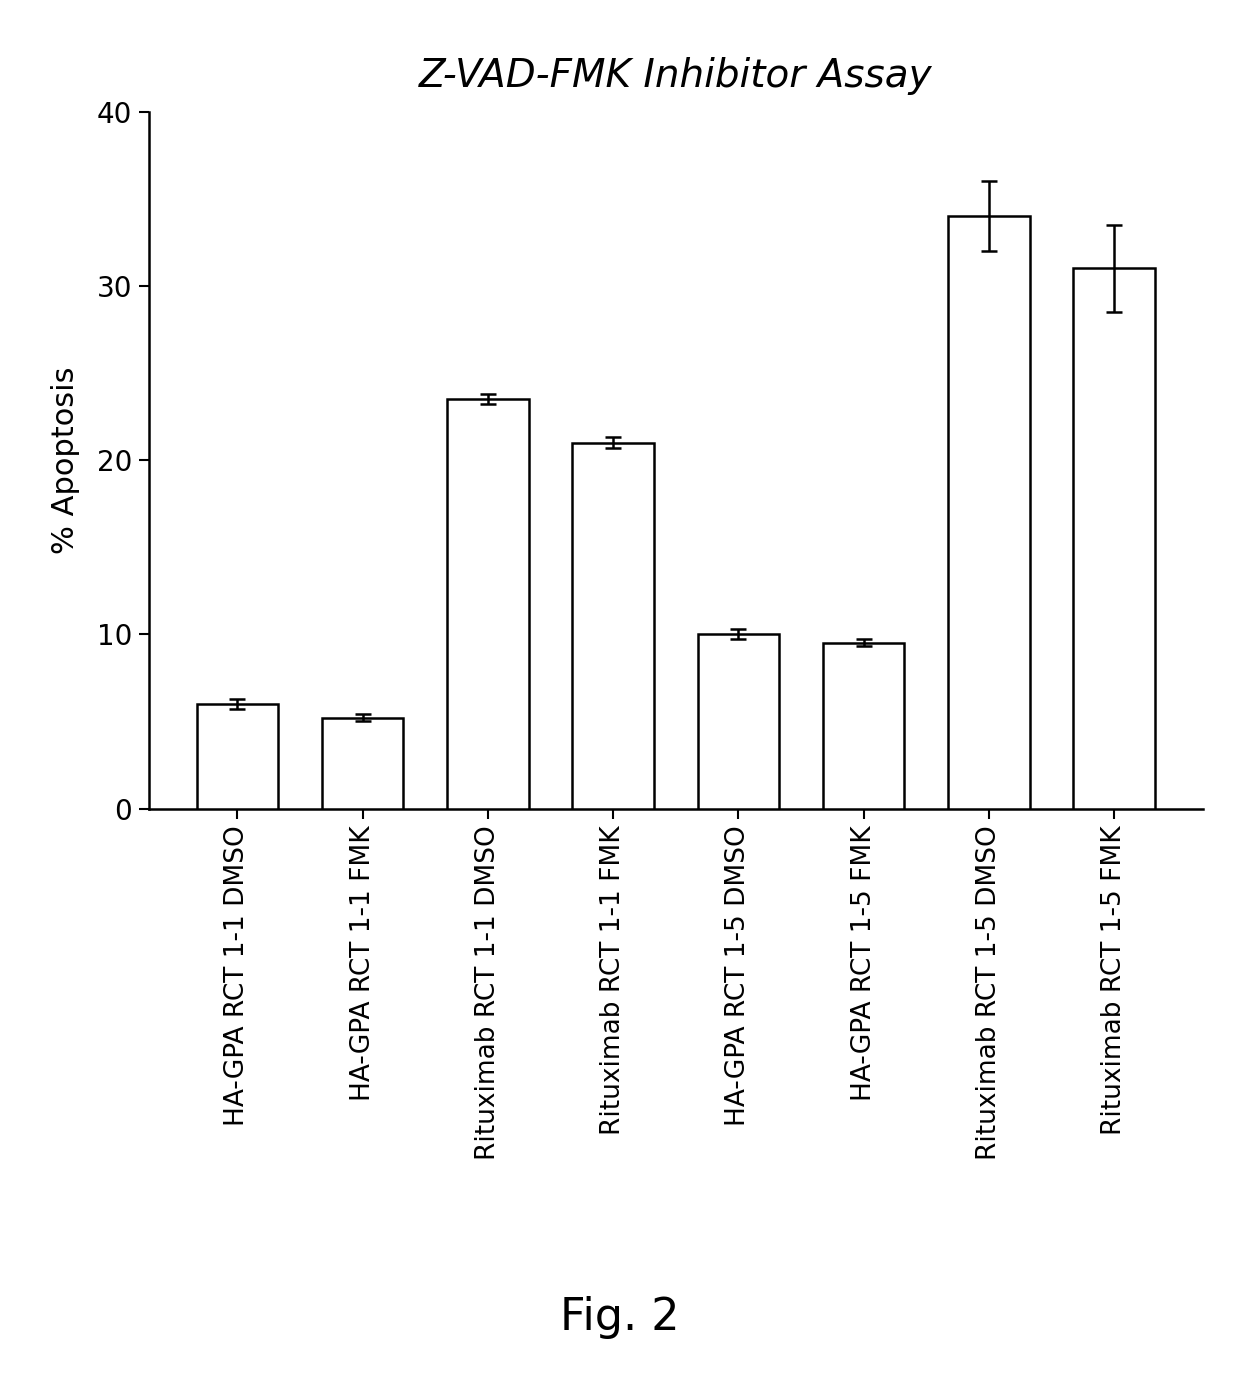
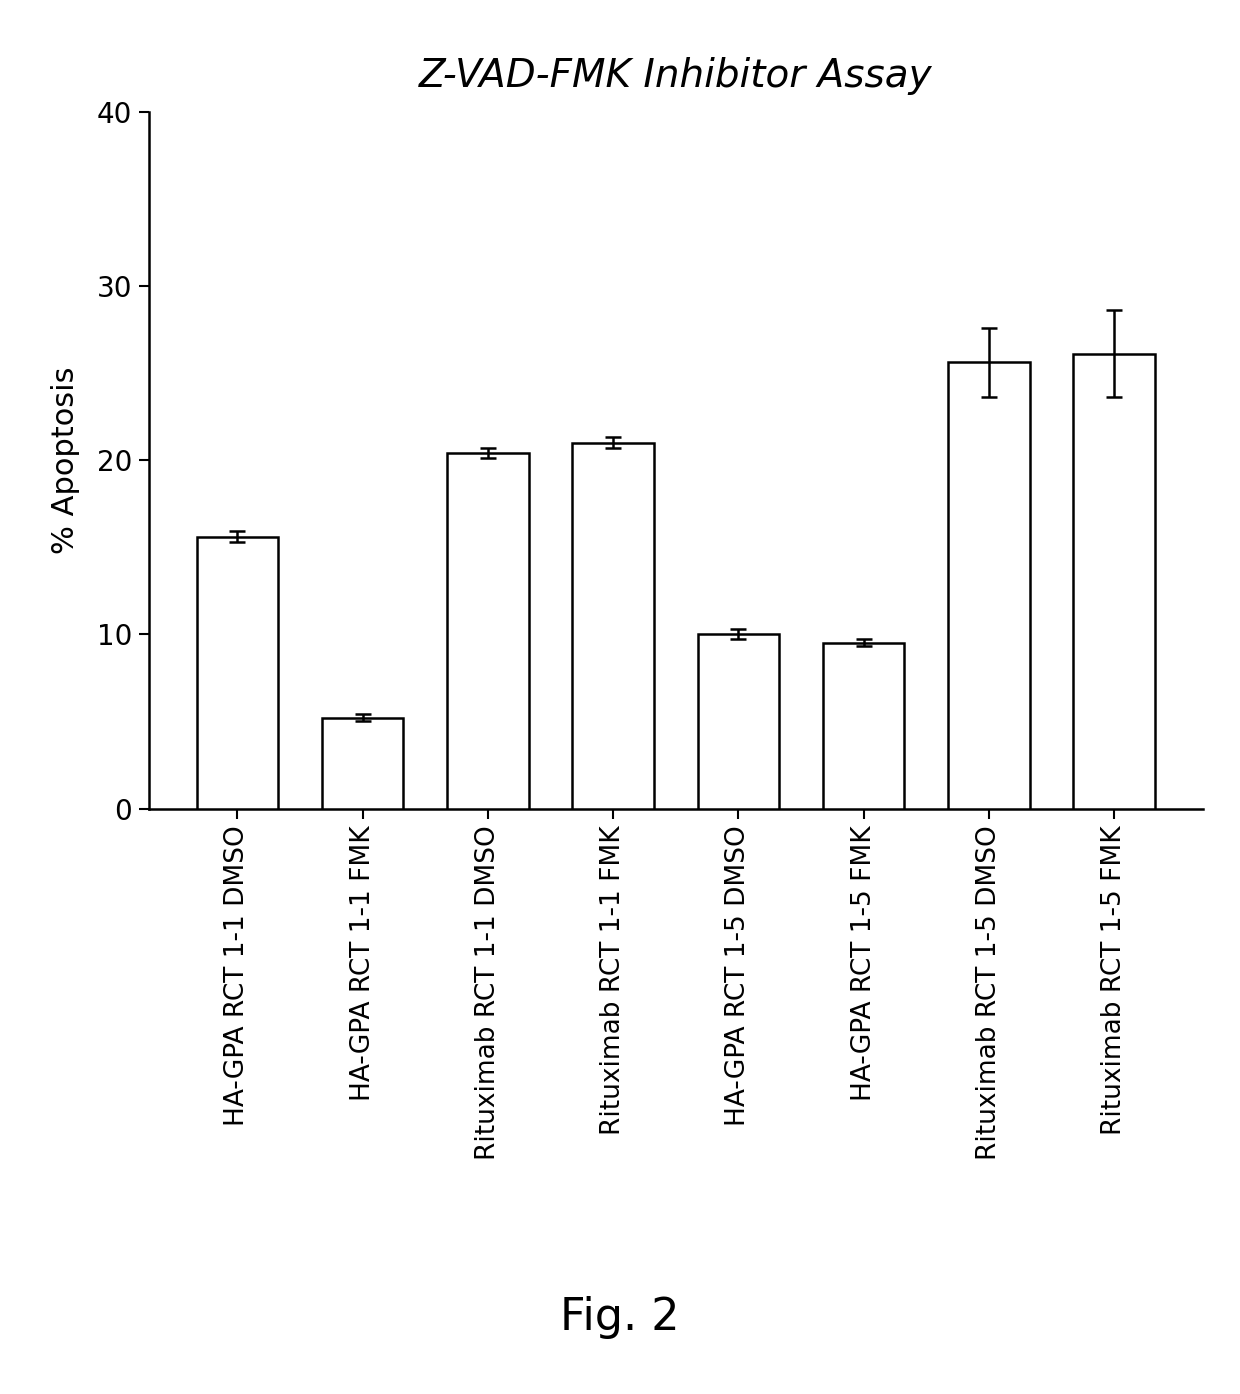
HA-GPA RCT 1-1 DMSO: 6.0 -> 15.6
Rituximab RCT 1-1 DMSO: 23.5 -> 20.4
Rituximab RCT 1-5 DMSO: 34.0 -> 25.6
Rituximab RCT 1-5 FMK: 31.0 -> 26.1
